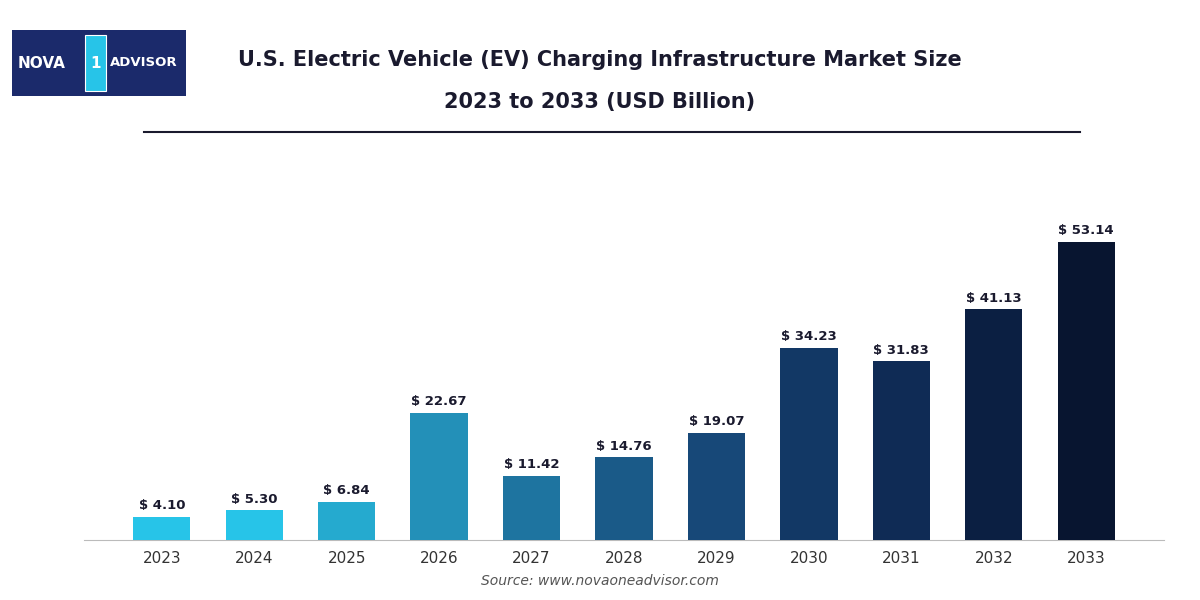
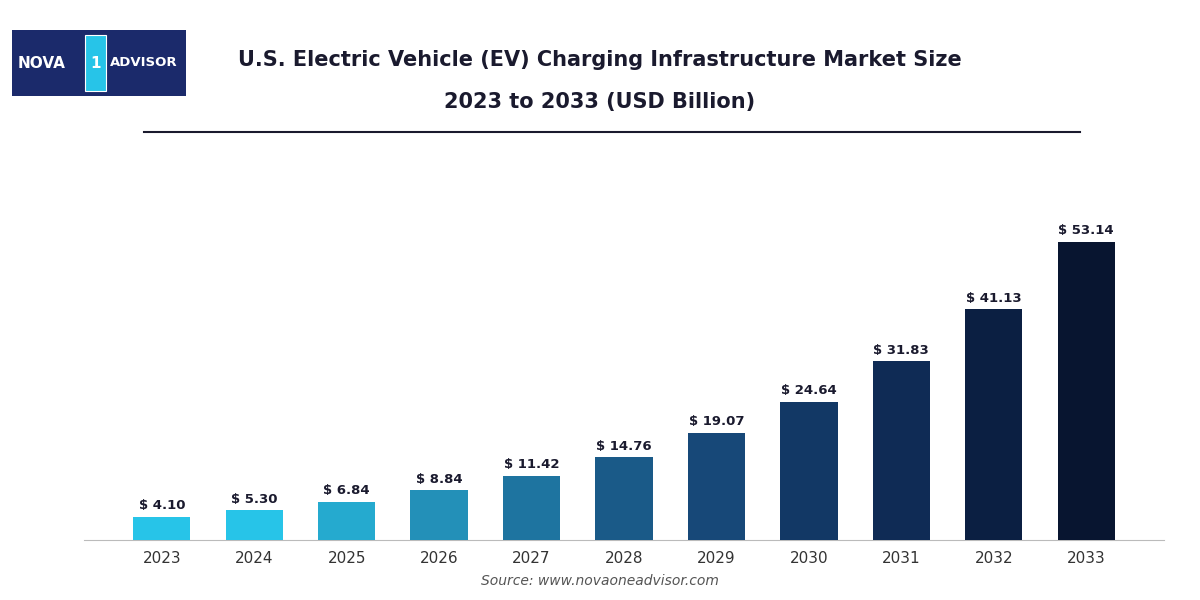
2026: 22.67 -> 8.84
2030: 34.23 -> 24.64
